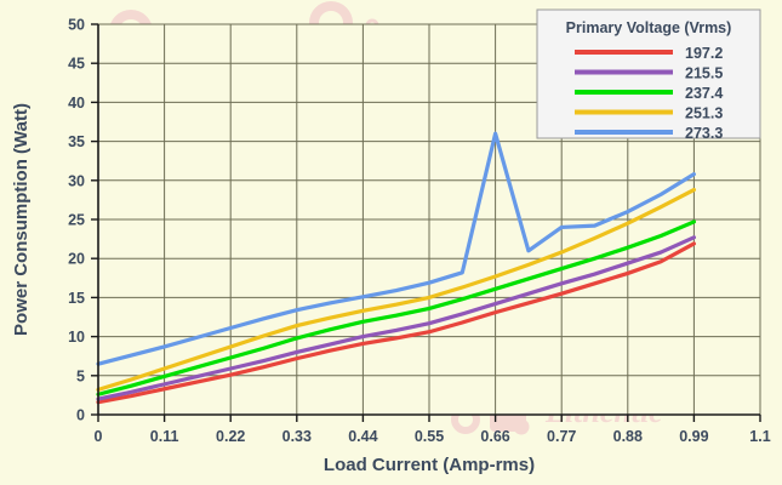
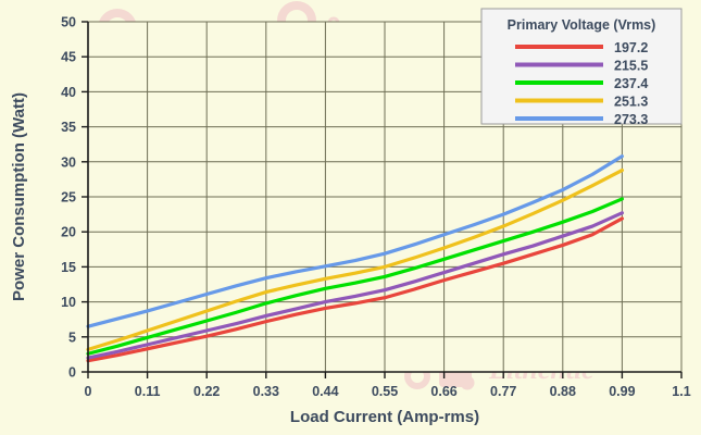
273.3/0.66: 36 -> 20
273.3/0.77: 24 -> 22
